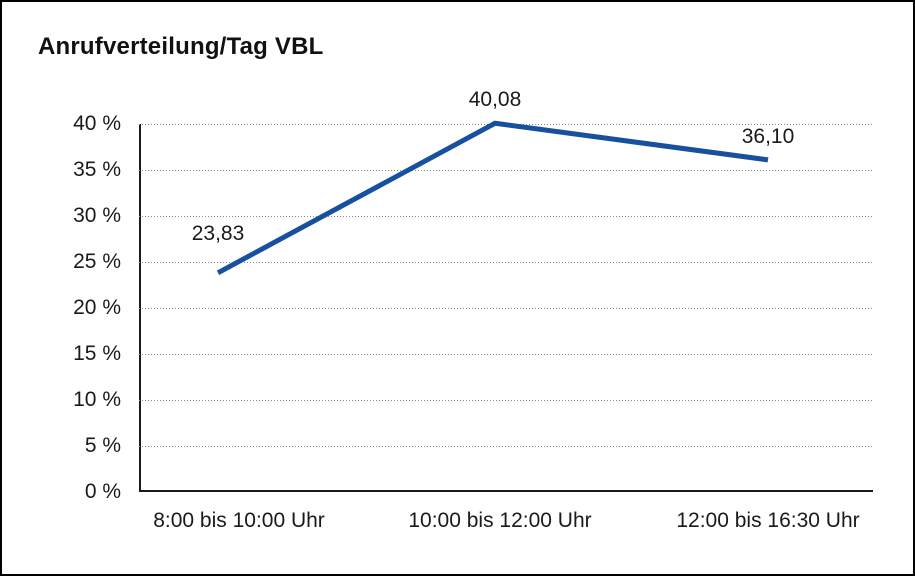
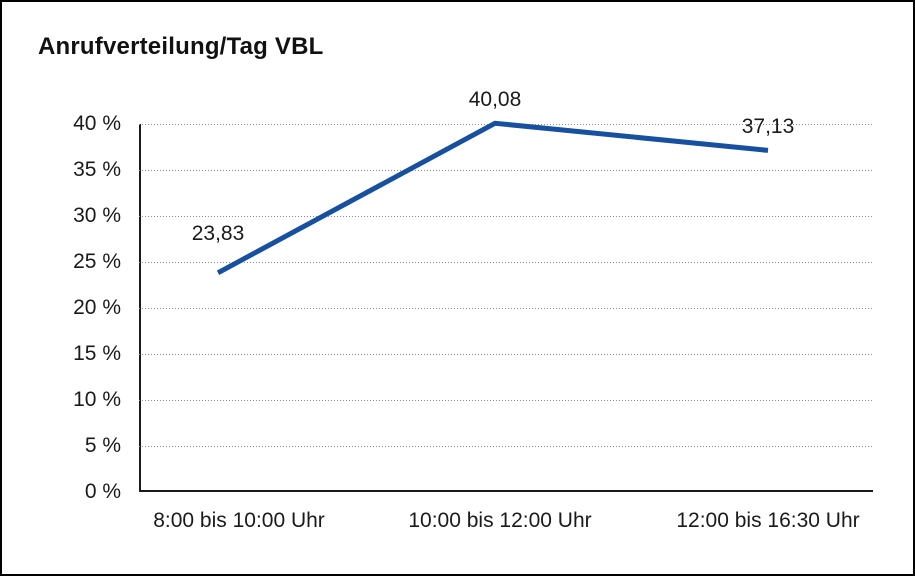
12:00 bis 16:30 Uhr: 36,10 -> 37,13
